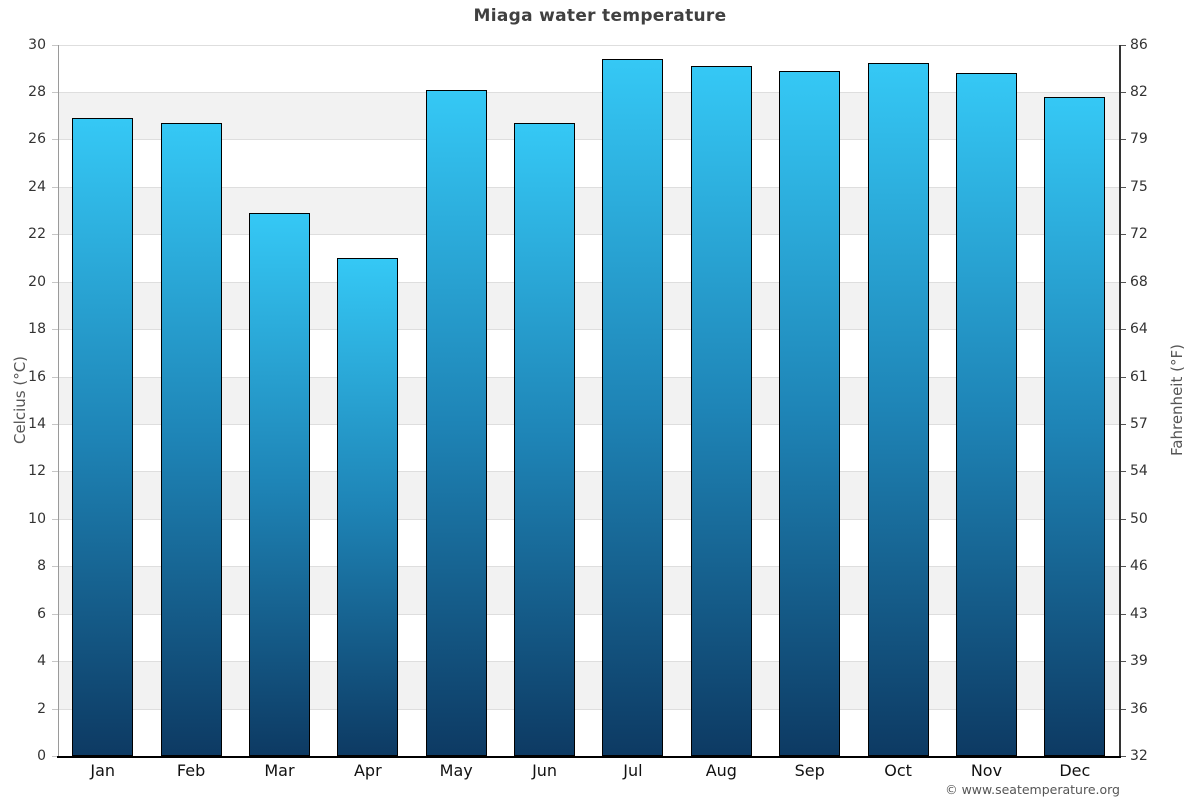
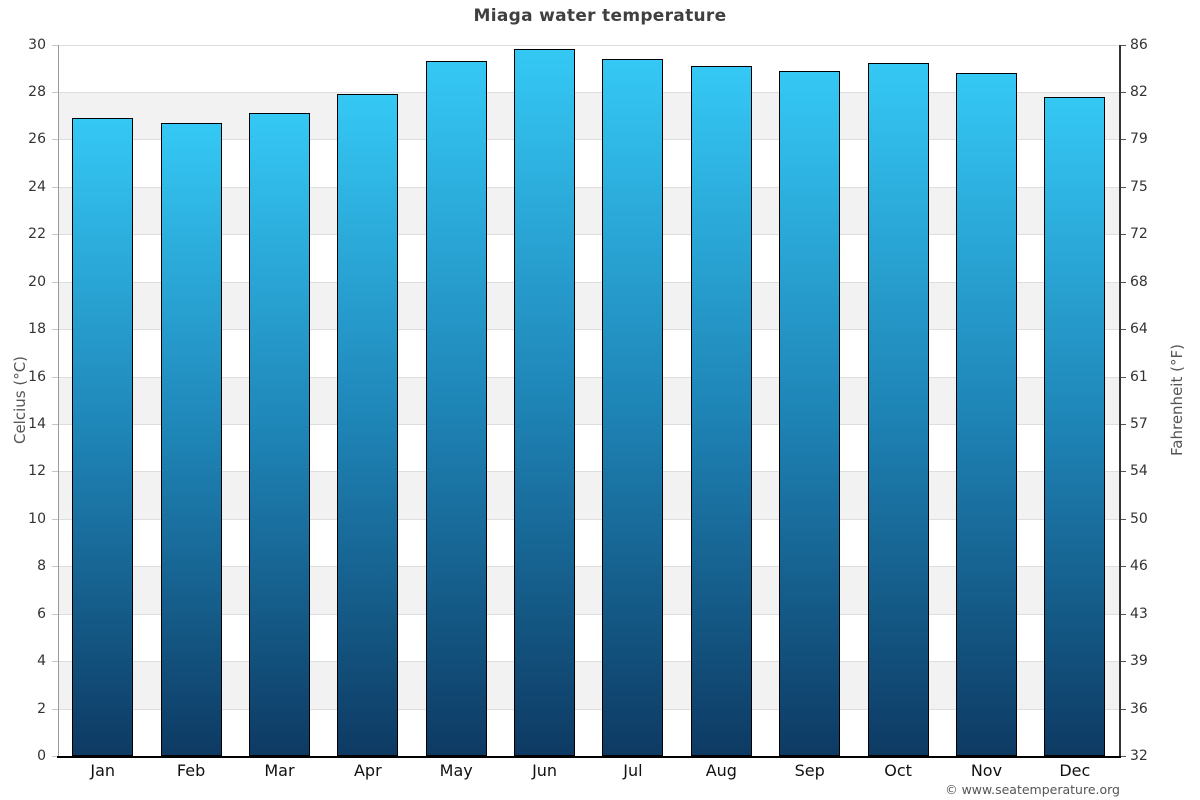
Mar: 22.9 -> 27.1
Apr: 21.0 -> 27.9
May: 28.1 -> 29.3
Jun: 26.7 -> 29.8
